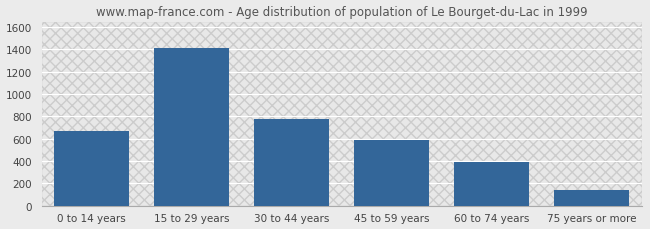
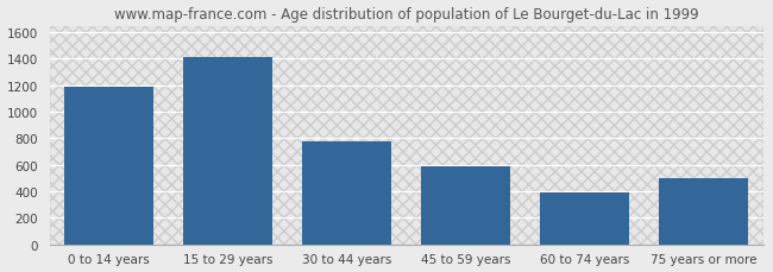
0 to 14 years: 670 -> 1190
75 years or more: 140 -> 500
